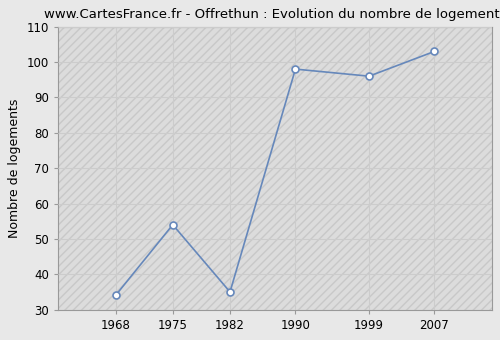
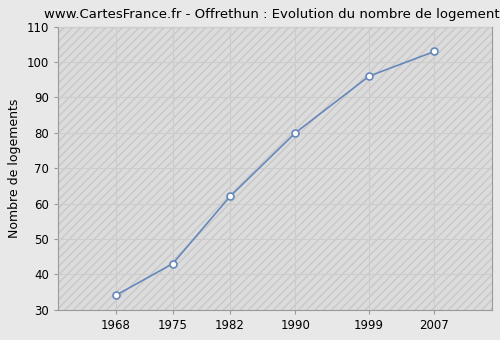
1975: 54 -> 43
1982: 35 -> 62
1990: 98 -> 80
